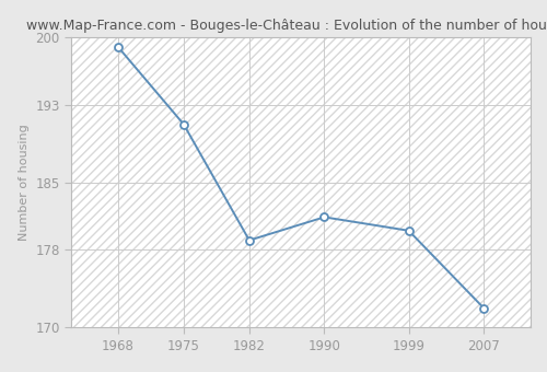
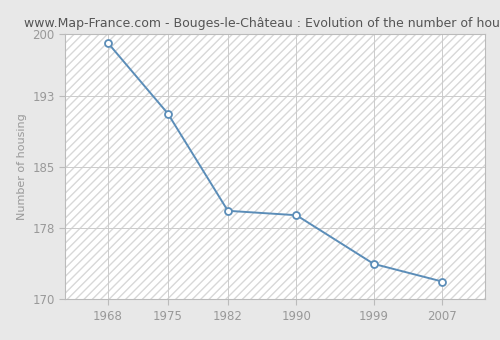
1982: 179.0 -> 180.0
1990: 181.4 -> 179.5
1999: 180.0 -> 174.0
